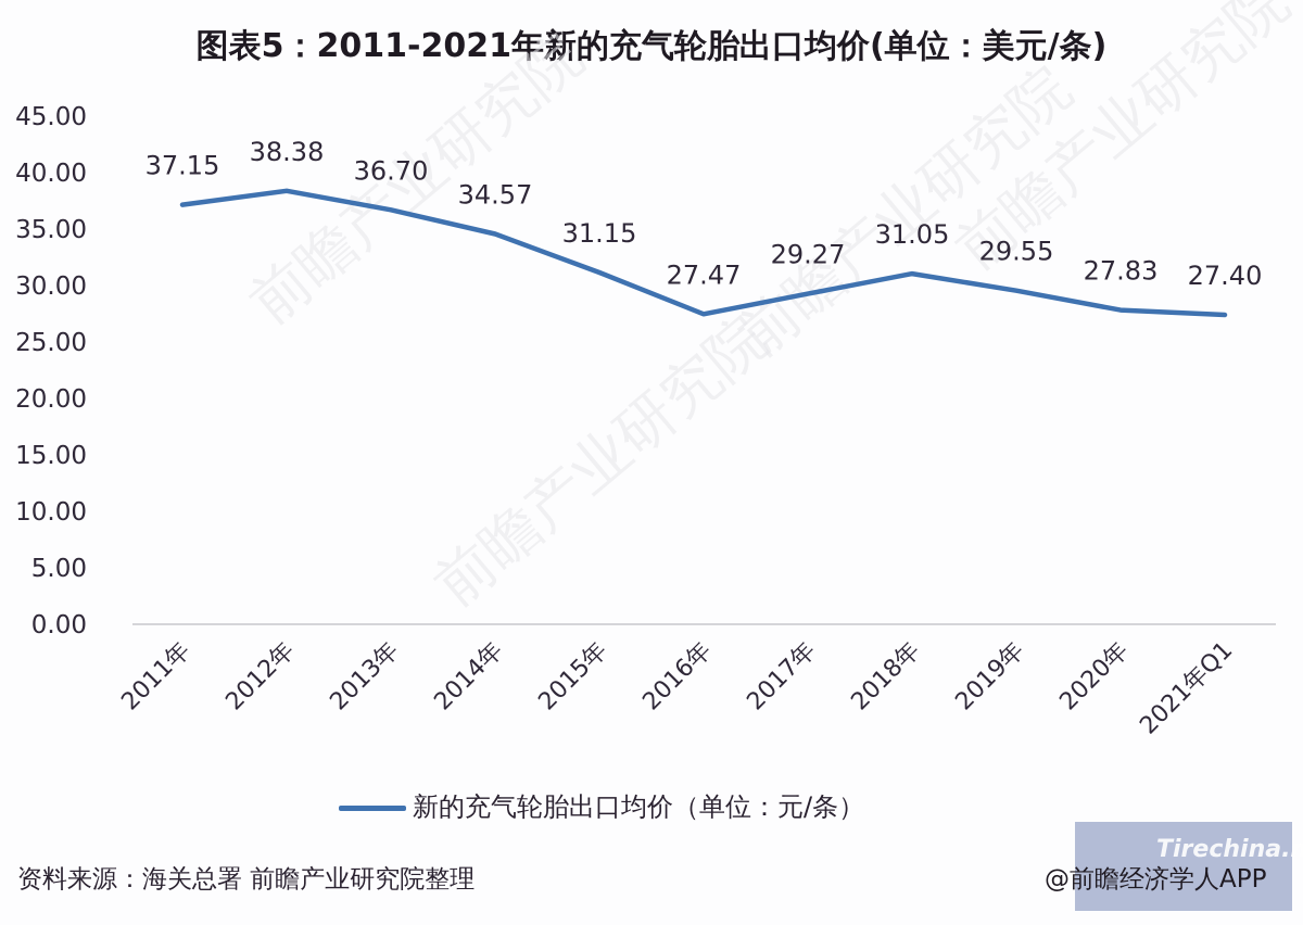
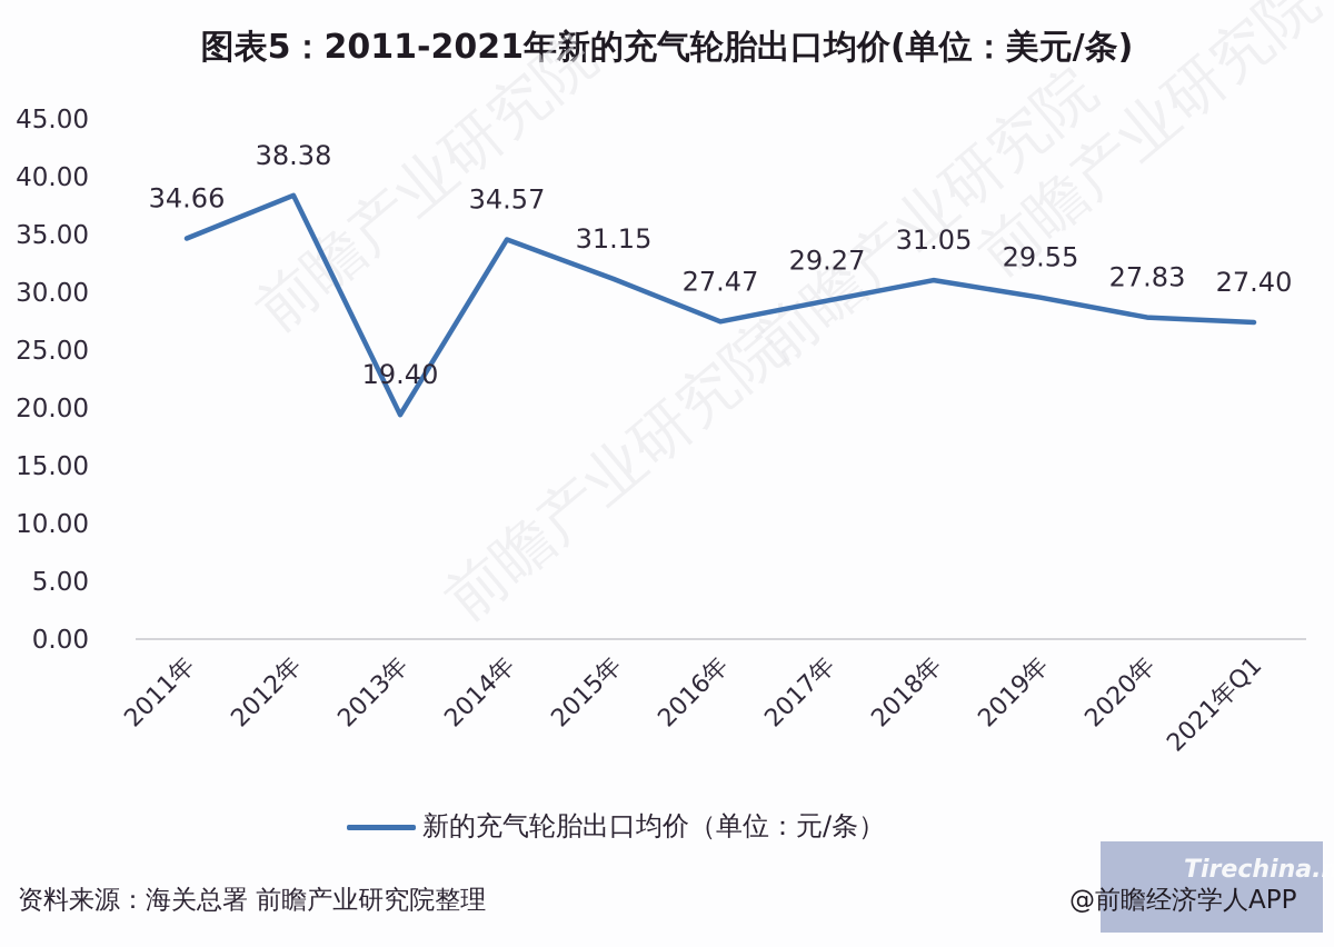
2011年: 37.15 -> 34.66
2013年: 36.70 -> 19.40
